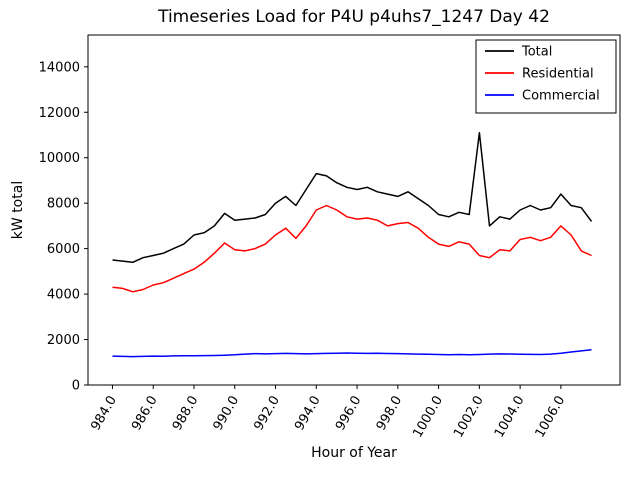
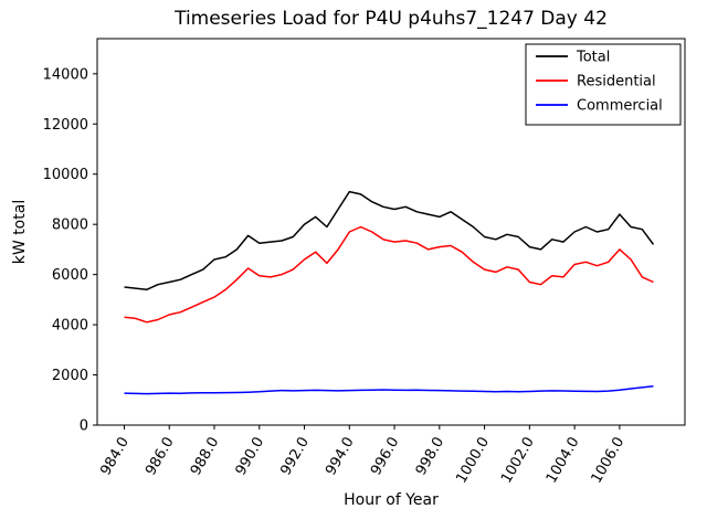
Total/1002.0: 11100 -> 7100
